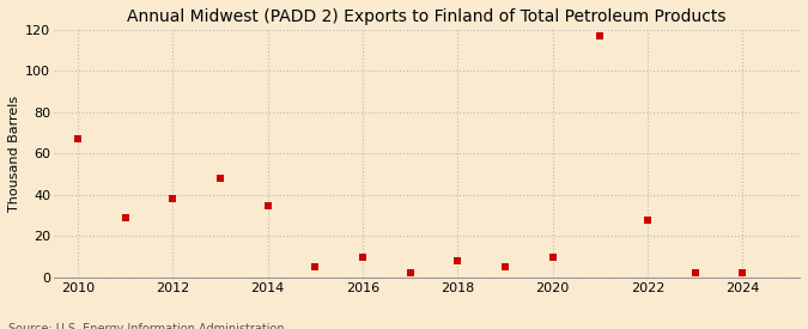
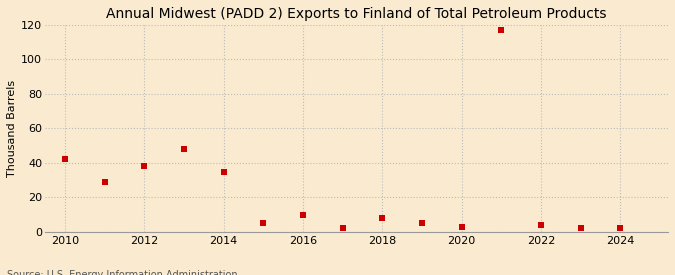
2010: 67 -> 42
2020: 10 -> 3
2022: 28 -> 4
